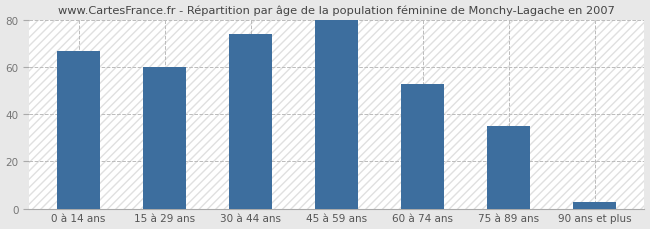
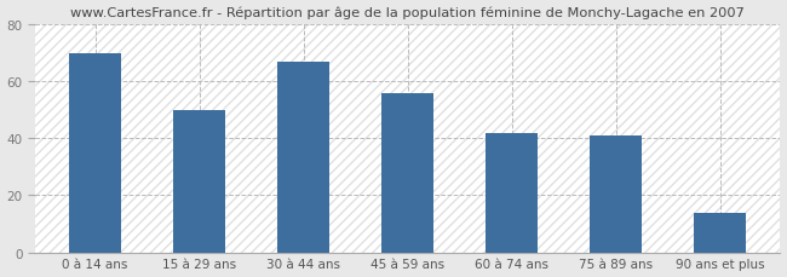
0 à 14 ans: 67 -> 70
15 à 29 ans: 60 -> 50
30 à 44 ans: 74 -> 67
45 à 59 ans: 80 -> 56
60 à 74 ans: 53 -> 42
75 à 89 ans: 35 -> 41
90 ans et plus: 3 -> 14
